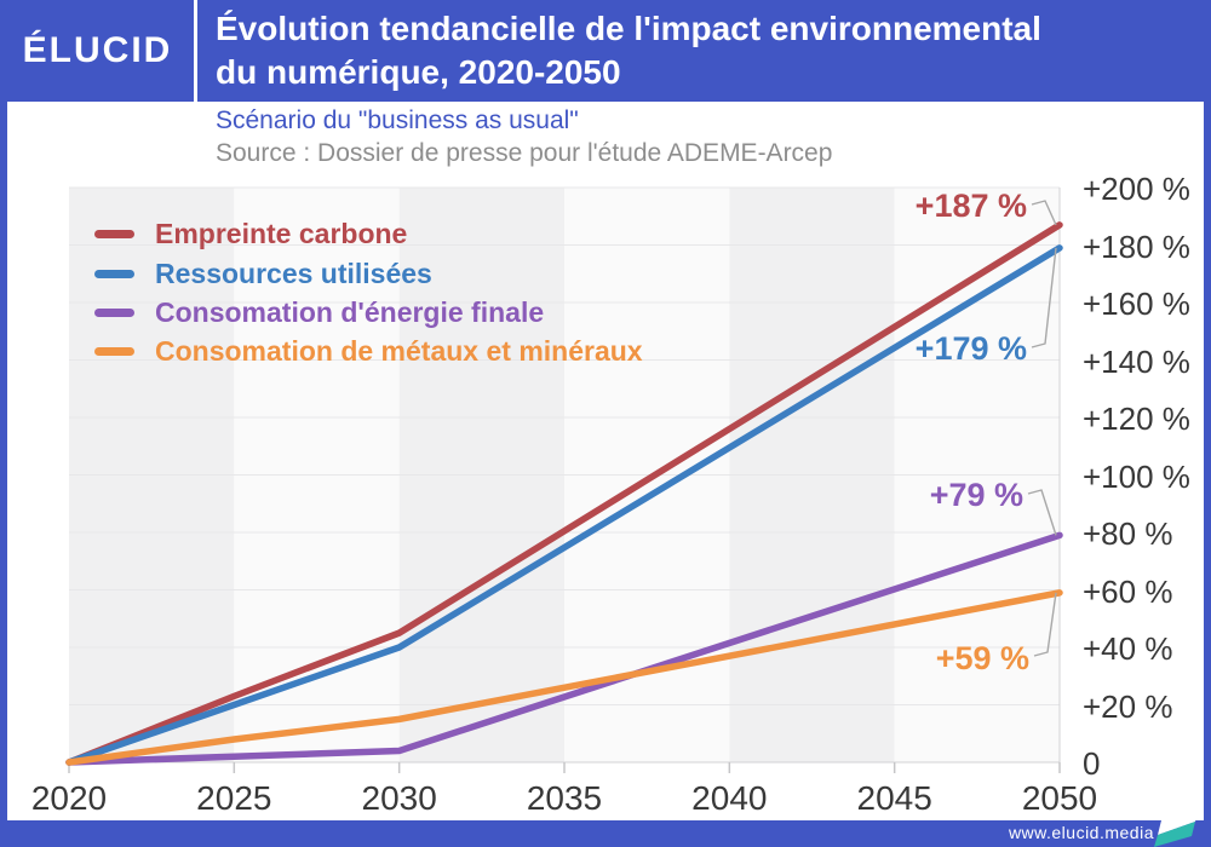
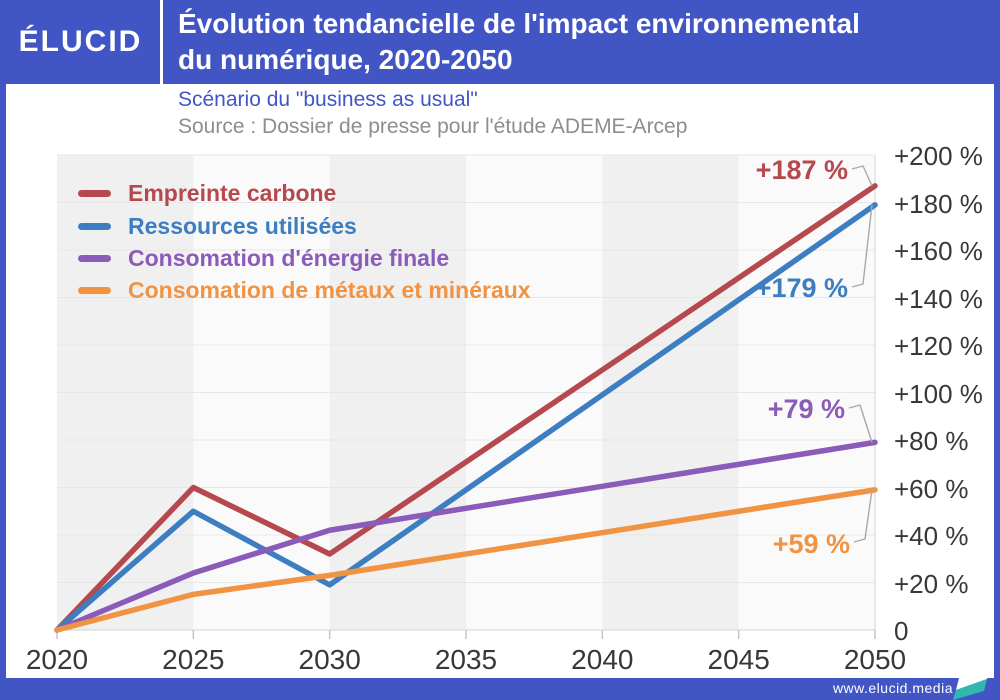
Empreinte carbone/2025: 23% -> 60%
Ressources utilisées/2025: 20% -> 50%
Consomation d'énergie finale/2025: 2% -> 24%
Consomation de métaux et minéraux/2025: 8% -> 15%
Empreinte carbone/2030: 45% -> 32%
Ressources utilisées/2030: 40% -> 19%
Consomation d'énergie finale/2030: 4% -> 42%
Consomation de métaux et minéraux/2030: 15% -> 23%
